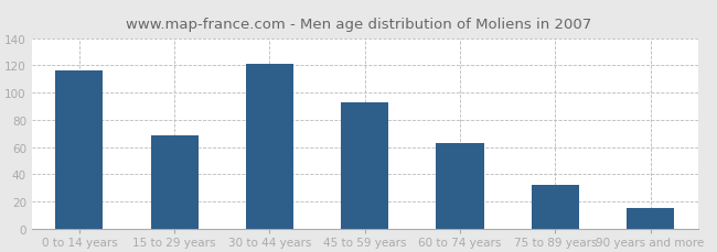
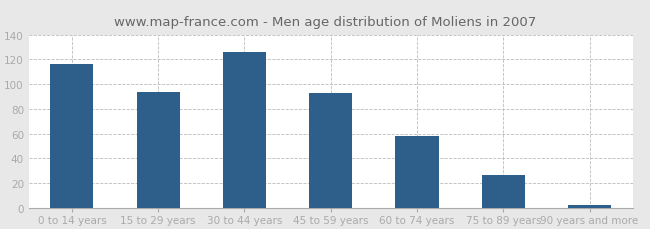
15 to 29 years: 69 -> 94
30 to 44 years: 121 -> 126
60 to 74 years: 63 -> 58
75 to 89 years: 32 -> 27
90 years and more: 15 -> 2
